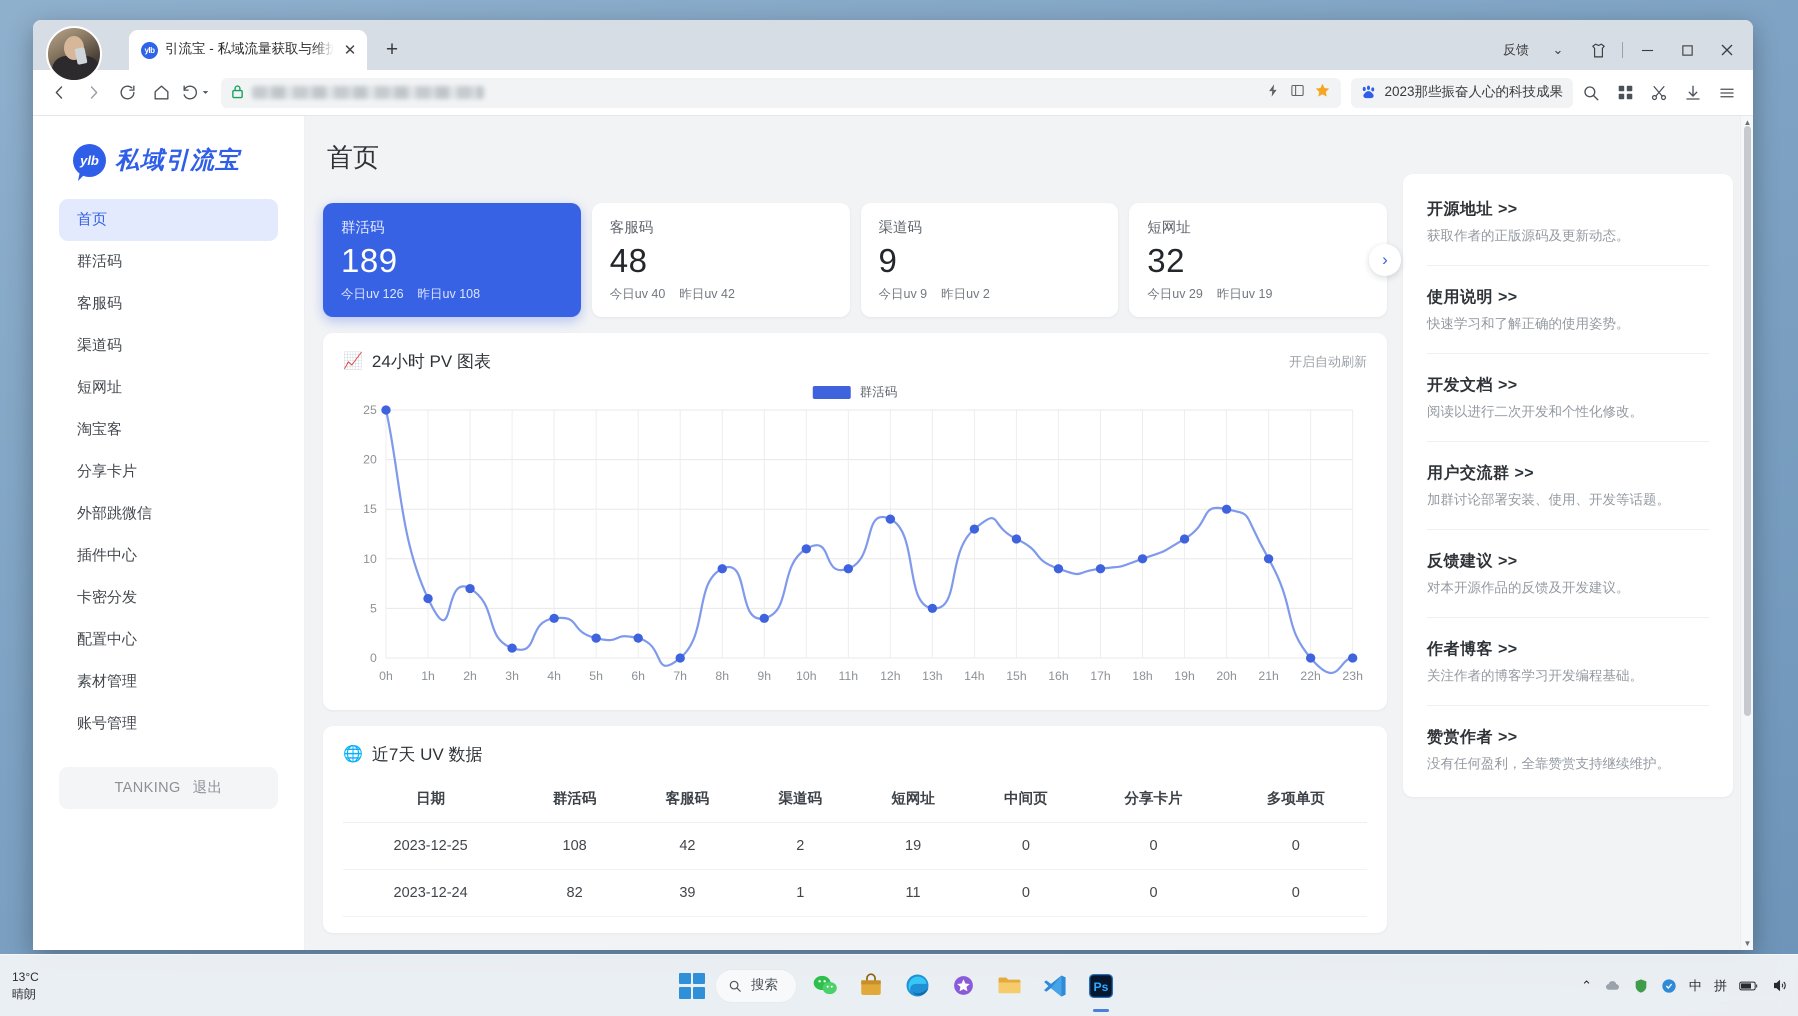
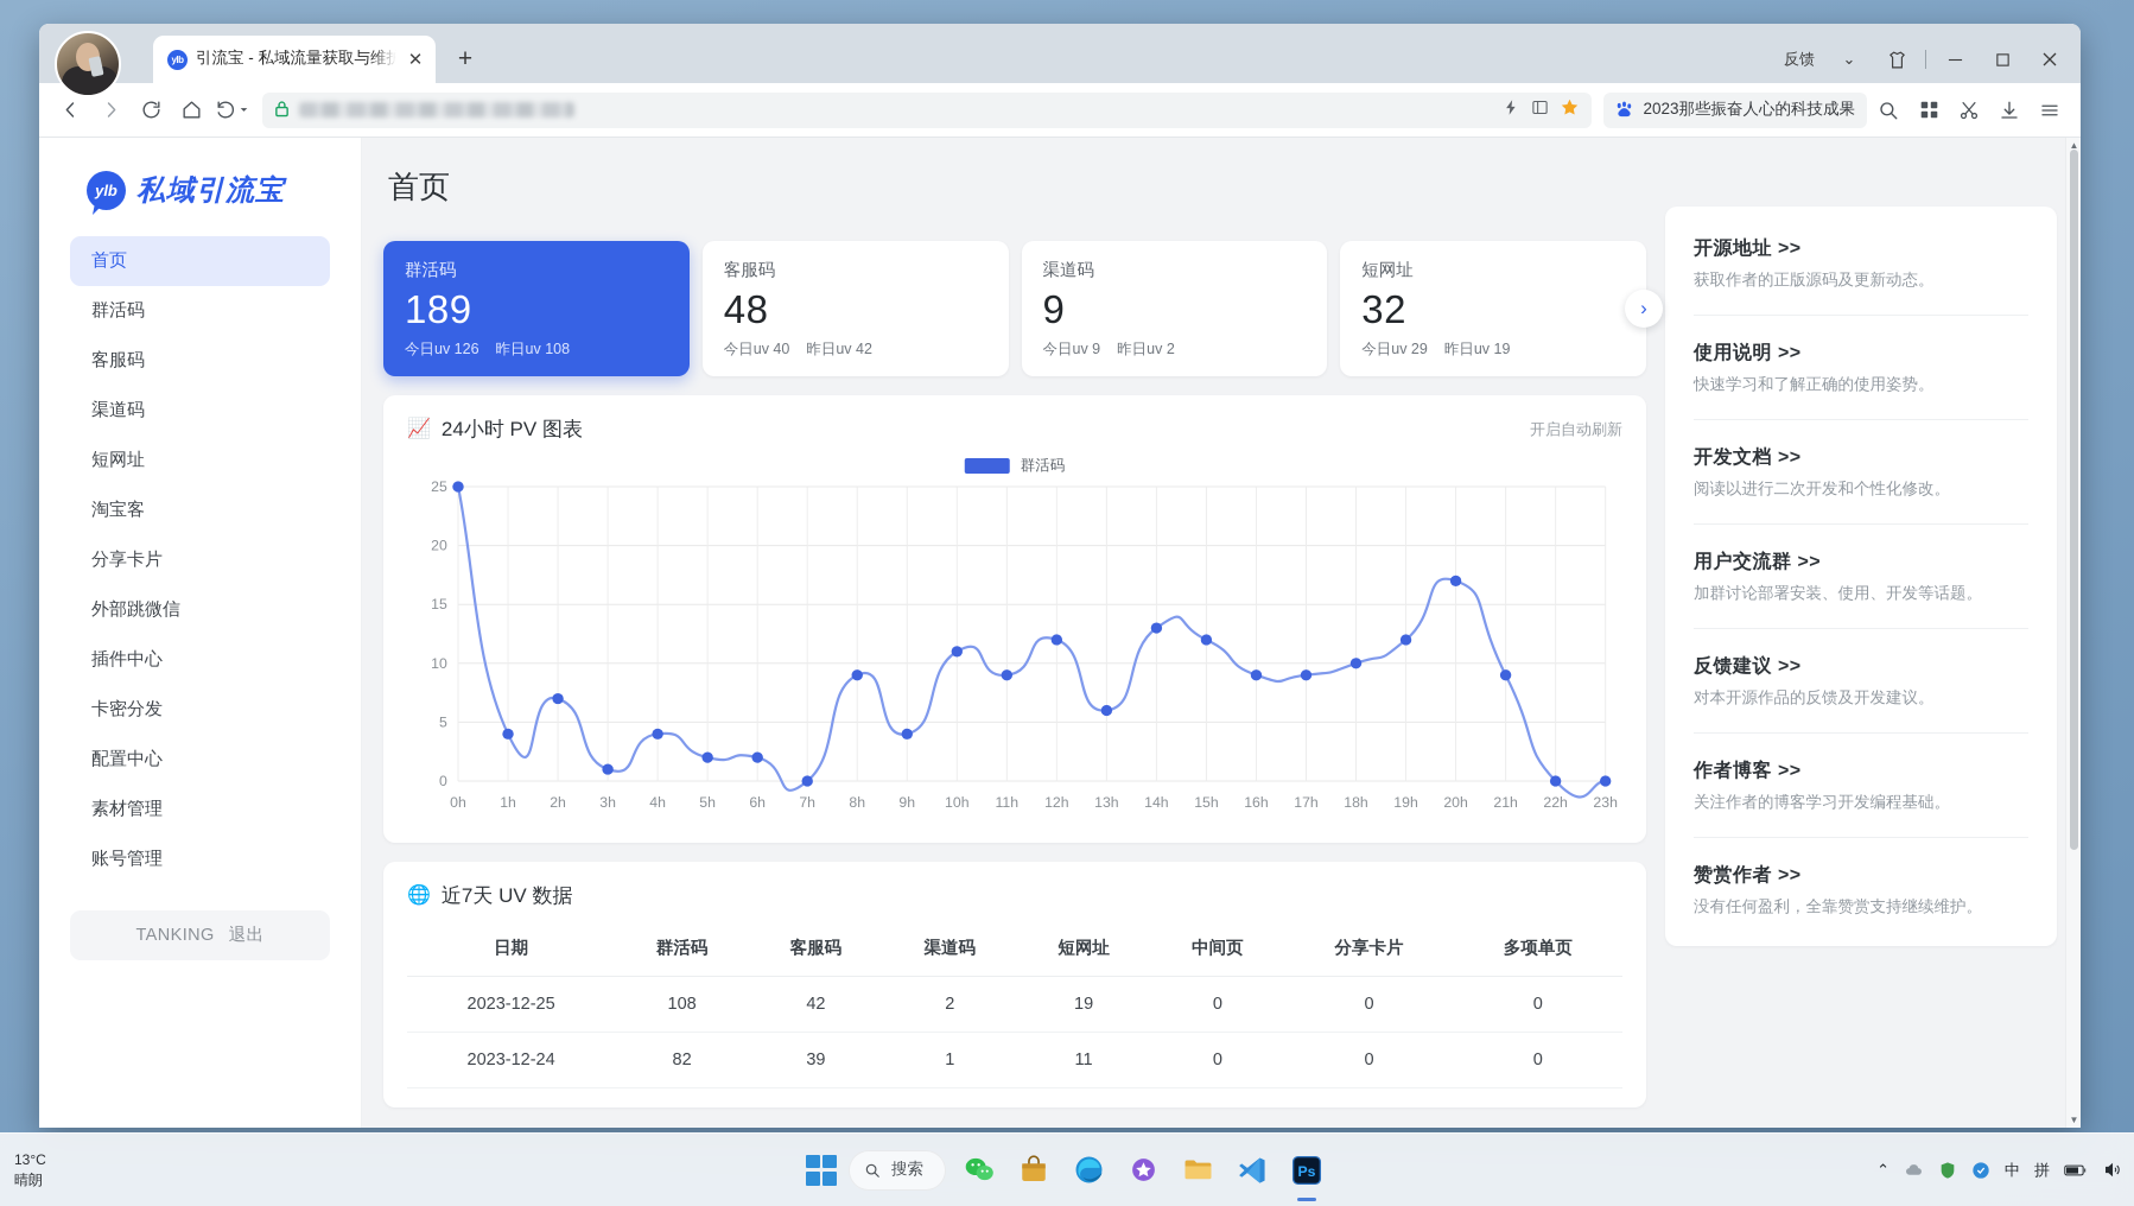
1h: 6 -> 4
12h: 14 -> 12
13h: 5 -> 6
20h: 15 -> 17
21h: 10 -> 9
